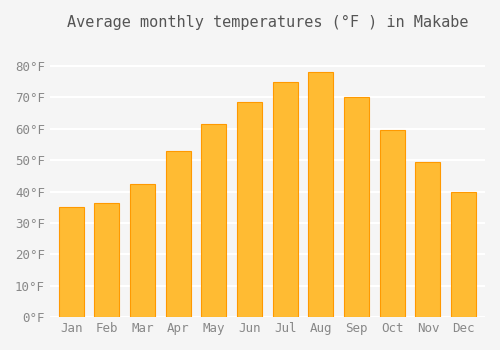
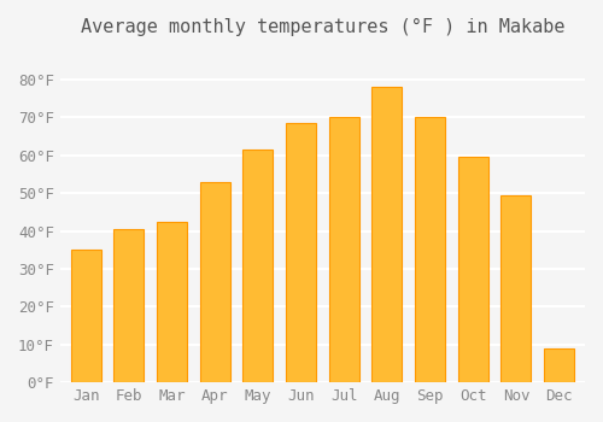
Feb: 36.5°F -> 40.5°F
Jul: 75.0°F -> 70.0°F
Dec: 40.0°F -> 9.0°F
